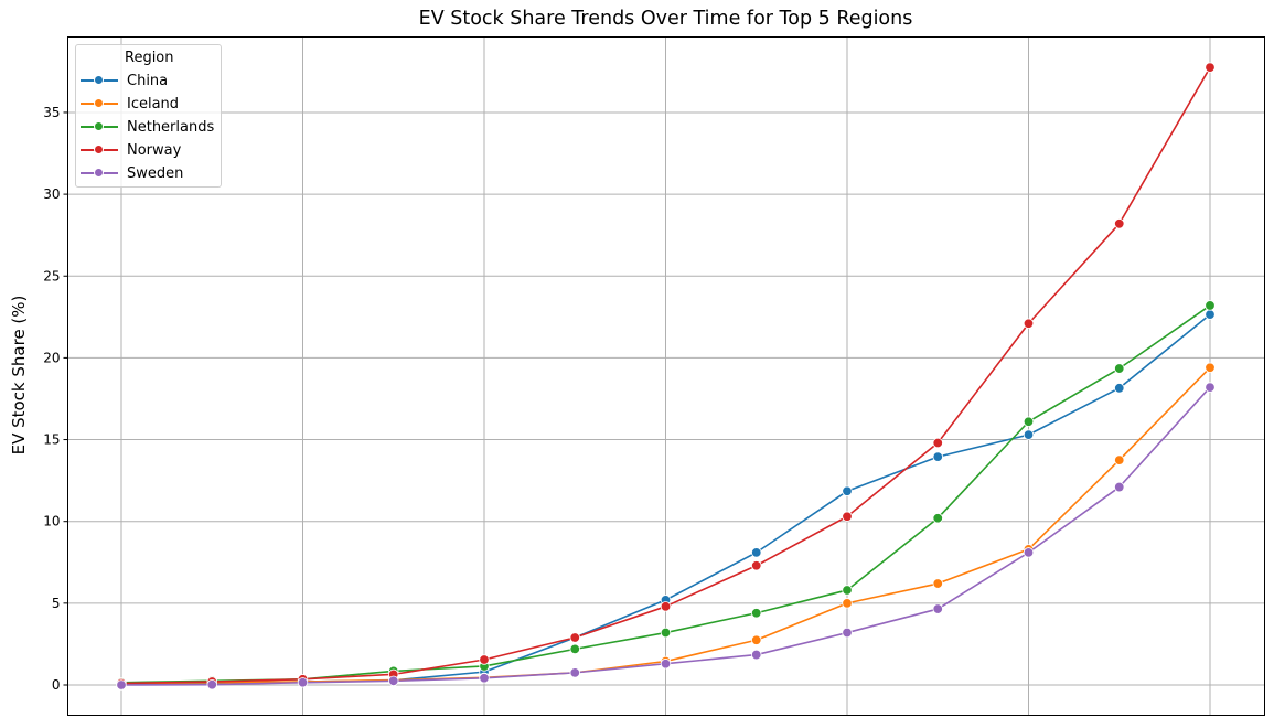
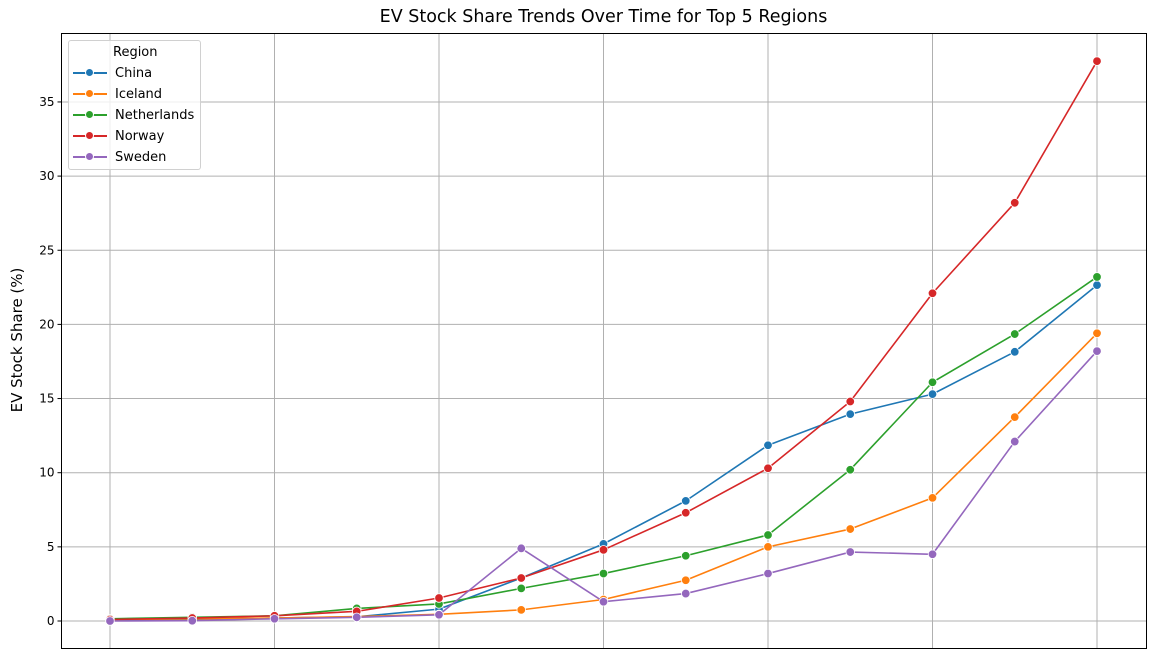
Sweden/5: 0.8 -> 4.9
Sweden/10: 8.1 -> 4.5
